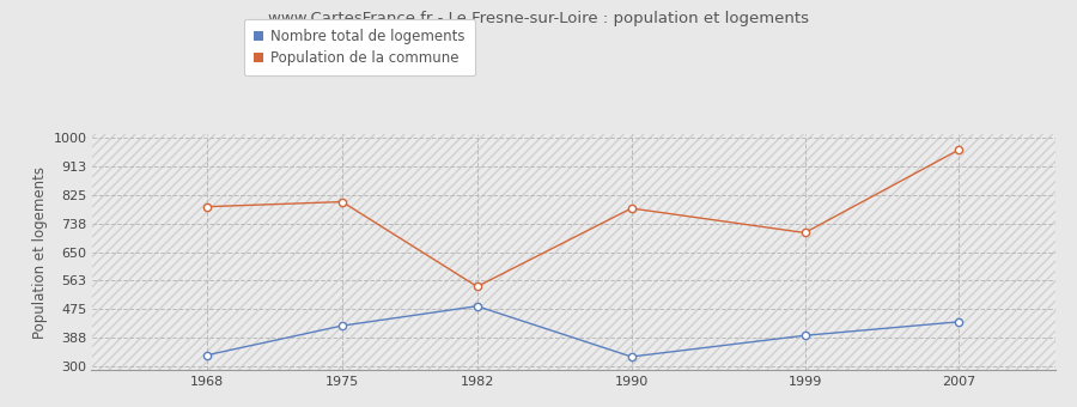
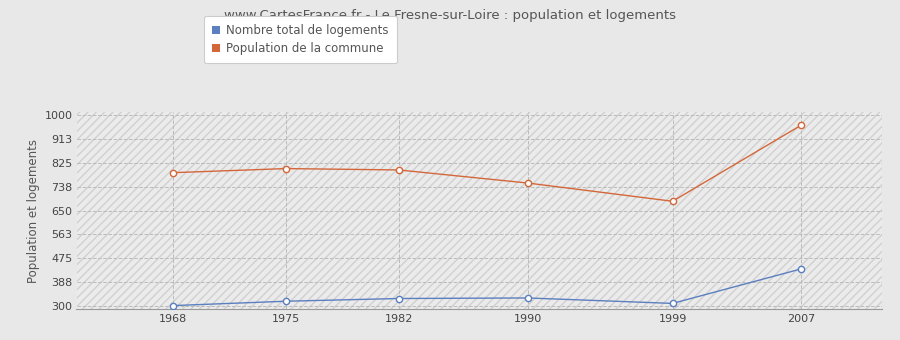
Nombre total de logements/1968: 335 -> 302
Nombre total de logements/1975: 425 -> 318
Nombre total de logements/1982: 485 -> 328
Population de la commune/1982: 545 -> 800
Population de la commune/1990: 785 -> 752
Nombre total de logements/1999: 395 -> 310
Population de la commune/1999: 710 -> 685
